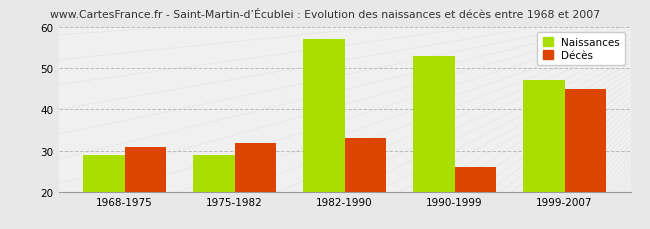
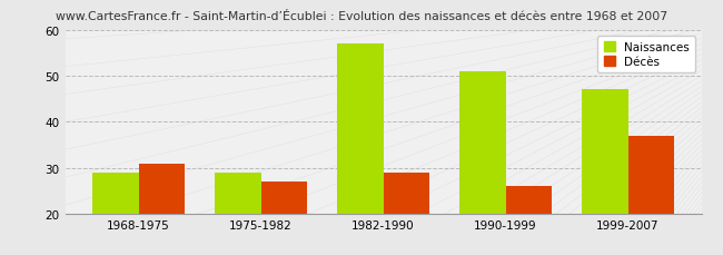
Décès/1975-1982: 32 -> 27
Décès/1982-1990: 33 -> 29
Naissances/1990-1999: 53 -> 51
Décès/1999-2007: 45 -> 37
